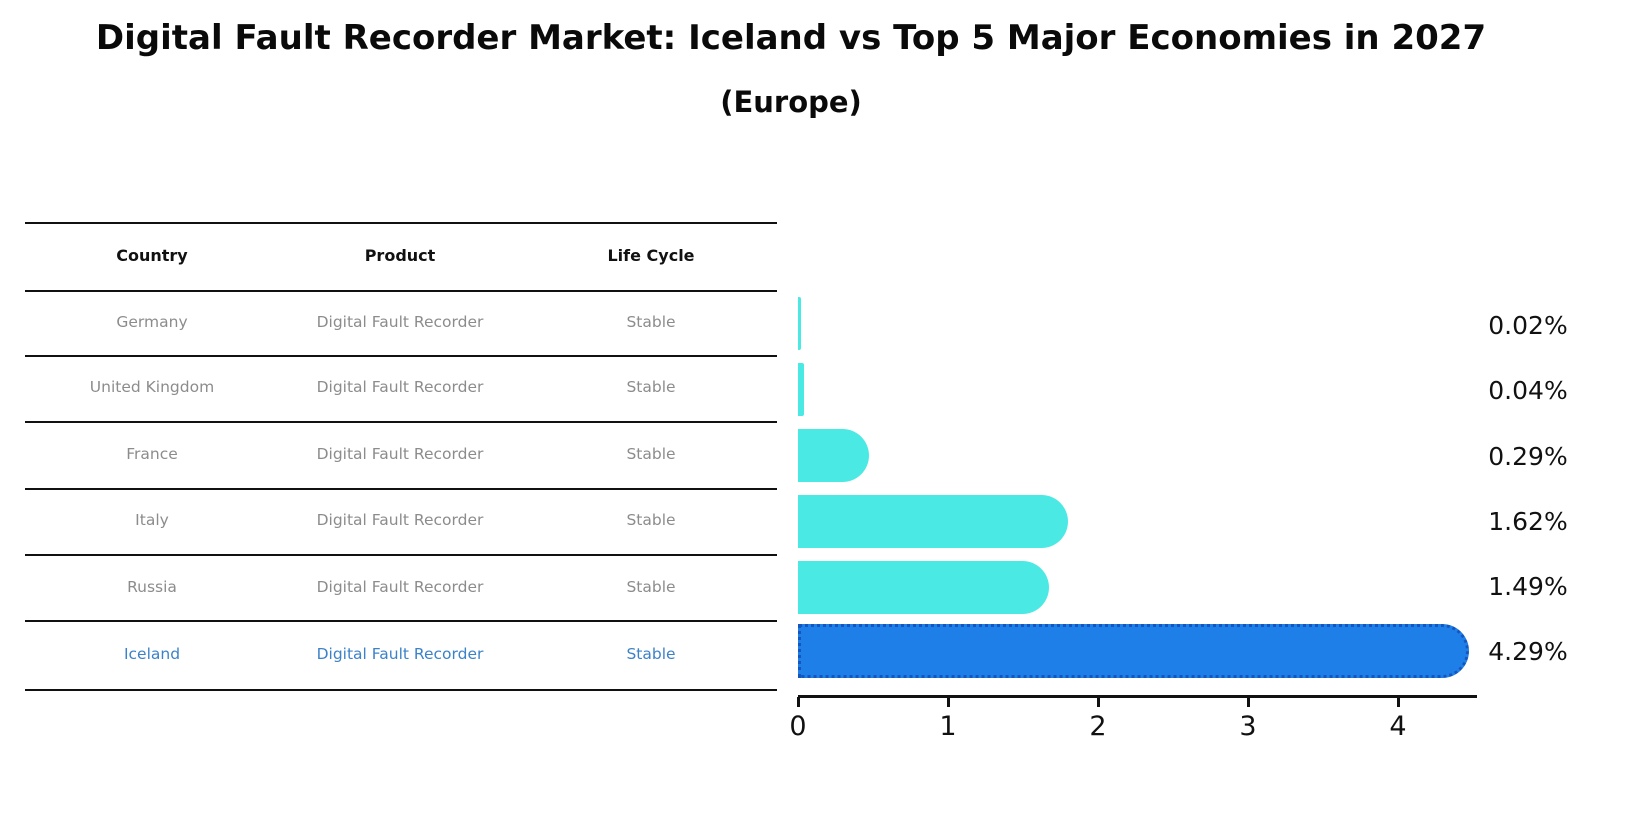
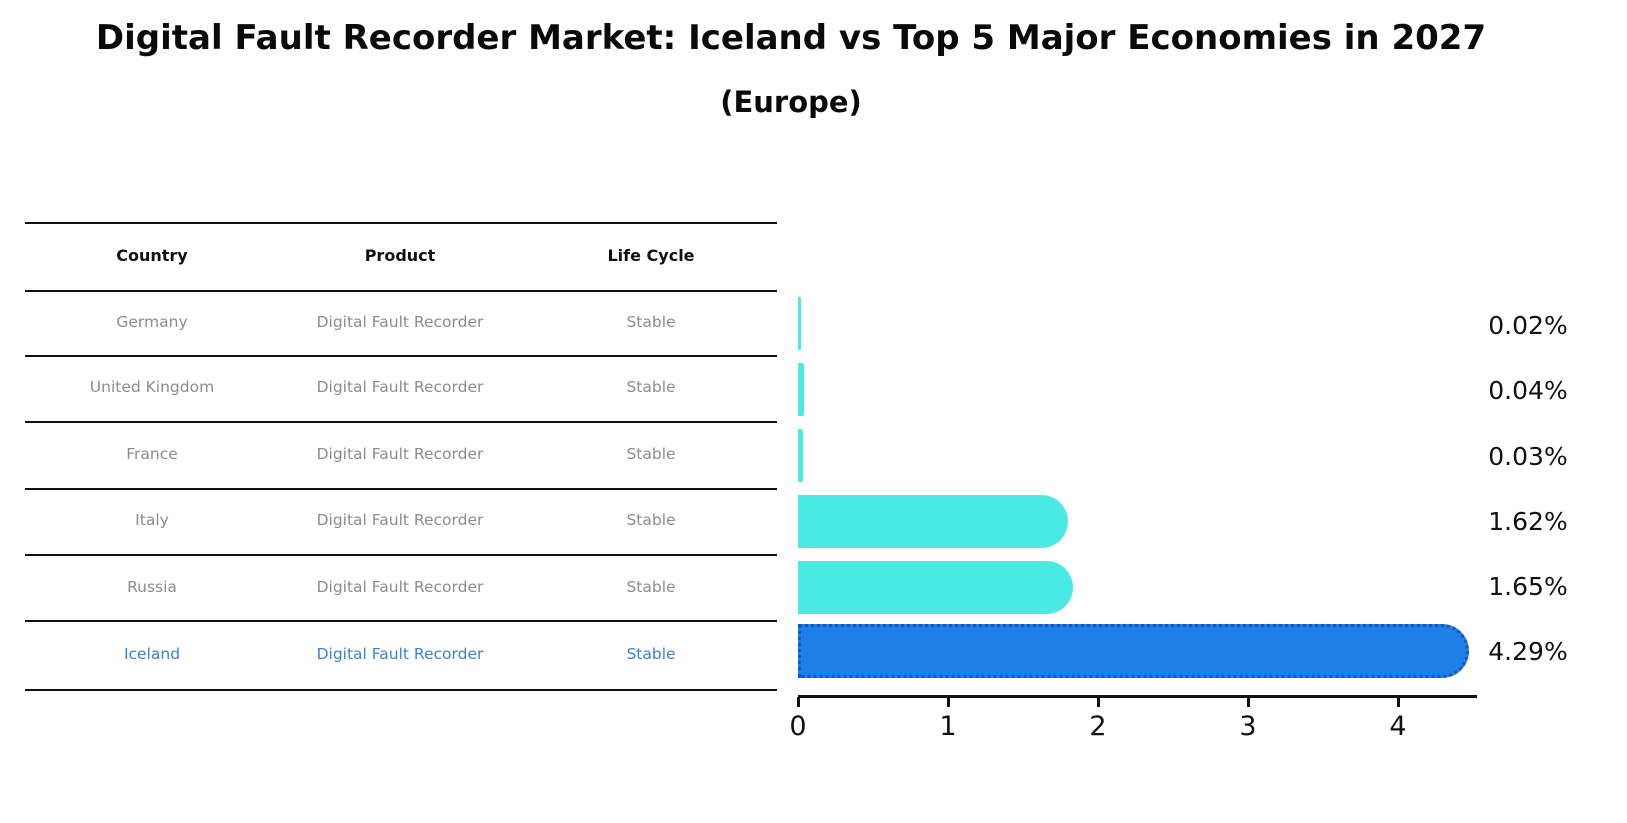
France: 0.29% -> 0.03%
Russia: 1.49% -> 1.65%
